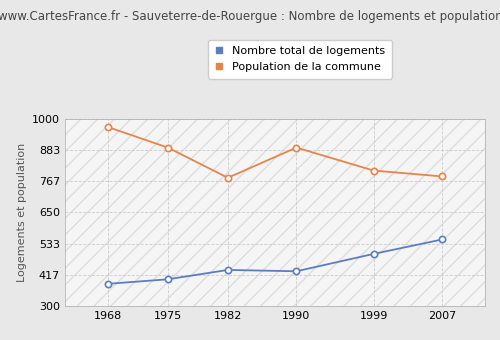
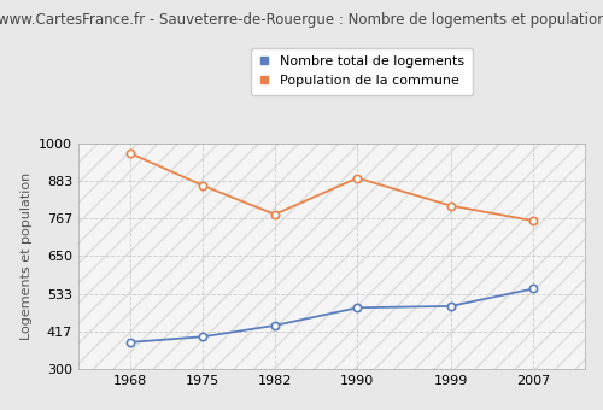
Population de la commune/1975: 893 -> 870
Nombre total de logements/1990: 430 -> 490
Population de la commune/2007: 785 -> 760
